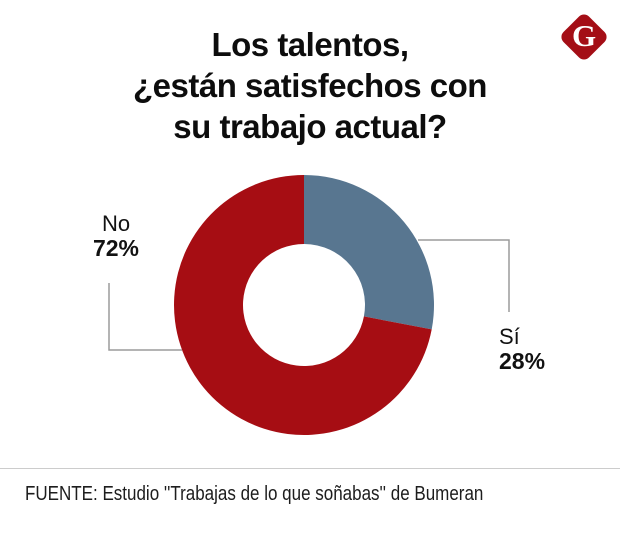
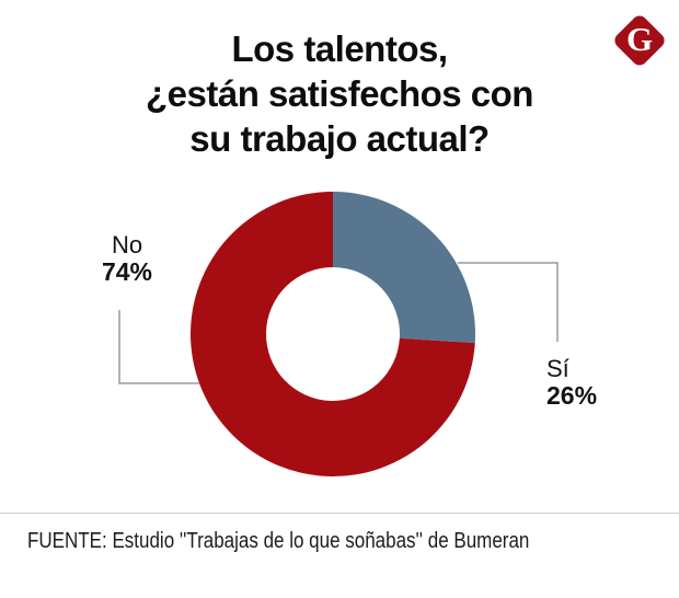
Sí: 28% -> 26%
No: 72% -> 74%
